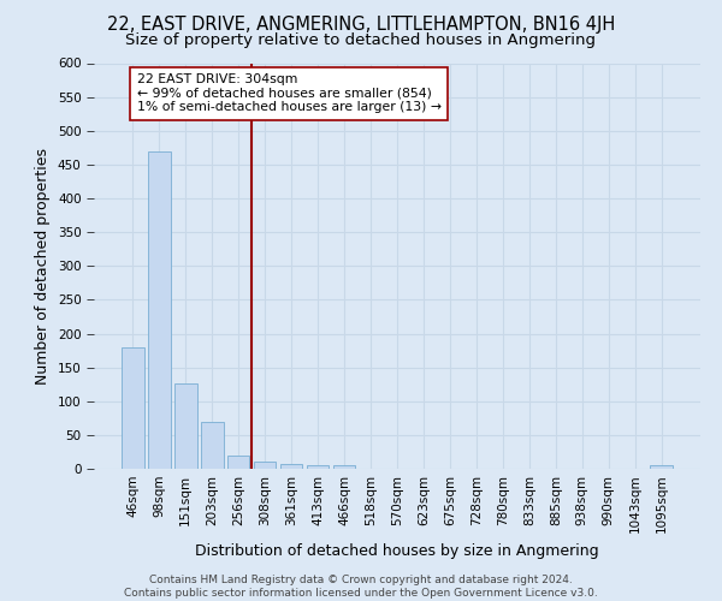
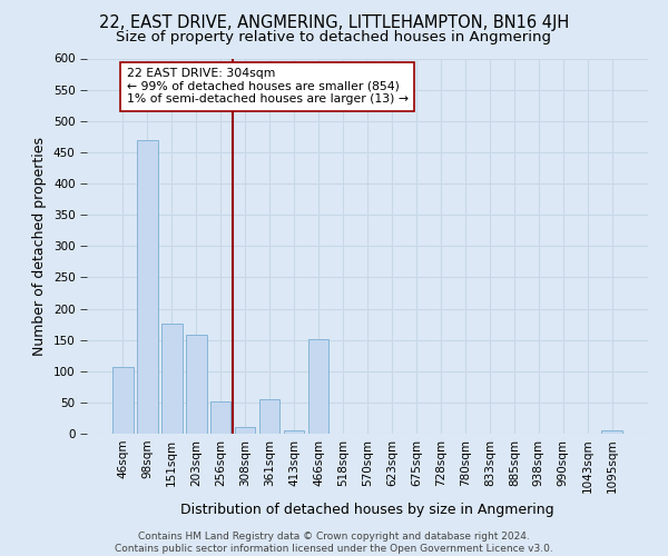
46sqm: 180 -> 106
151sqm: 127 -> 176
203sqm: 70 -> 158
256sqm: 19 -> 52
361sqm: 8 -> 56
466sqm: 5 -> 152
